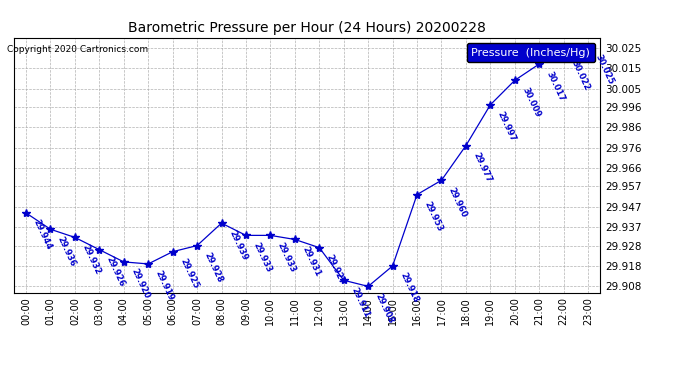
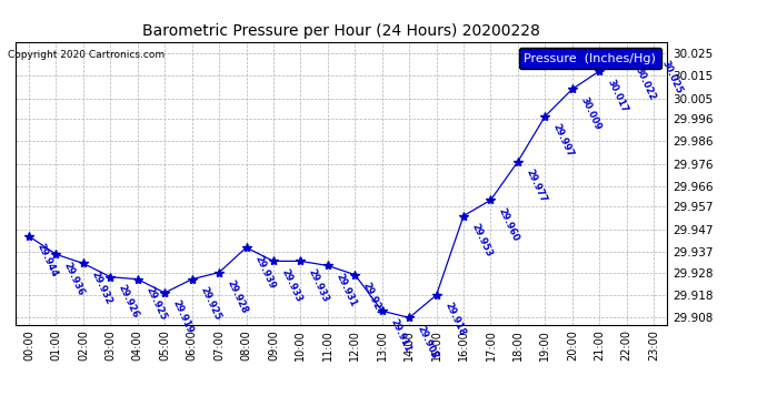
04:00: 29.920 -> 29.925
